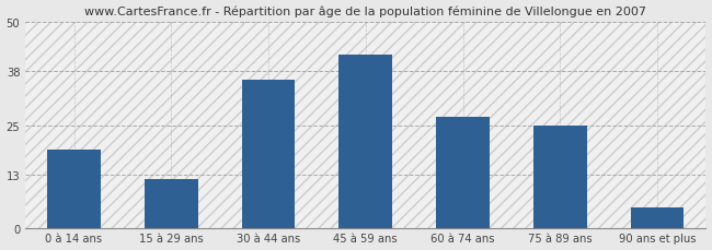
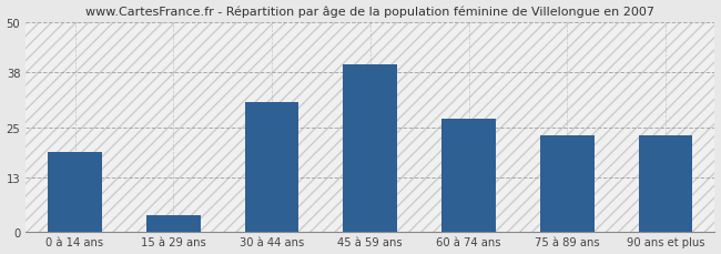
15 à 29 ans: 12 -> 4
30 à 44 ans: 36 -> 31
45 à 59 ans: 42 -> 40
75 à 89 ans: 25 -> 23
90 ans et plus: 5 -> 23
